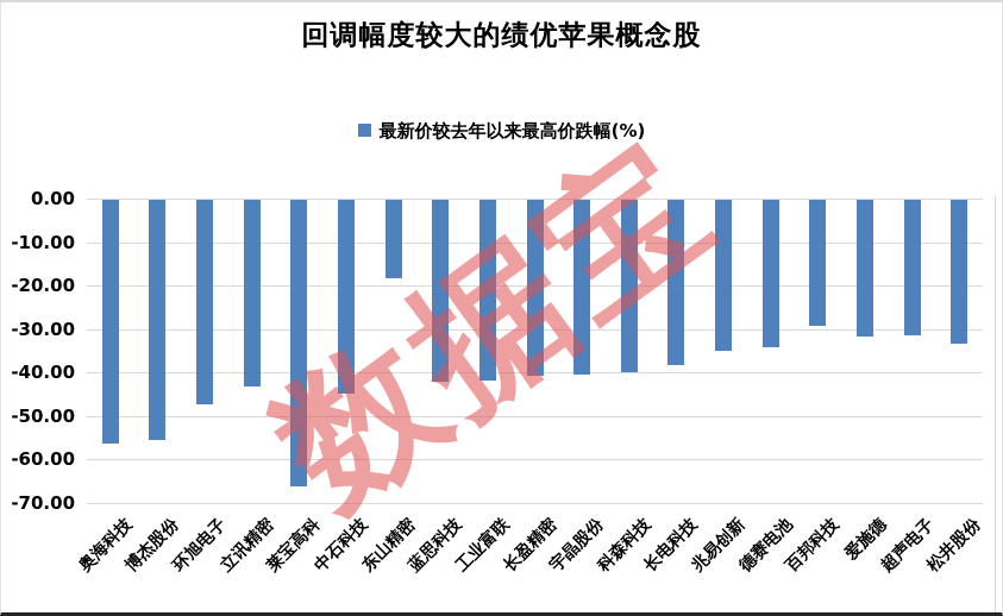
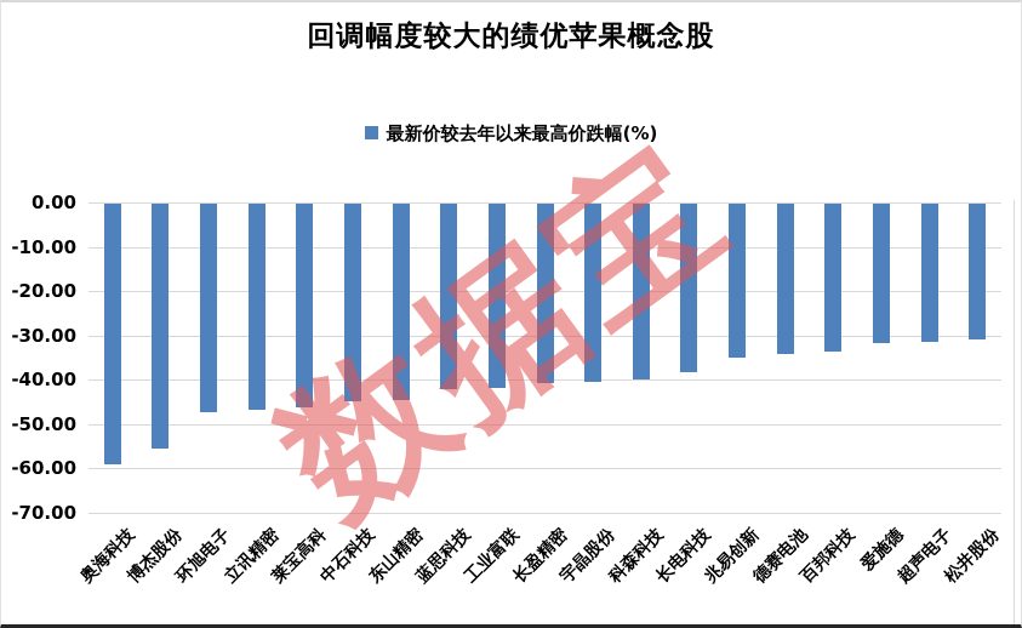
奥海科技: -56 -> -59
立讯精密: -43 -> -46
莱宝高科: -66 -> -46
东山精密: -18 -> -44
百邦科技: -29 -> -33
松井股份: -33 -> -31
